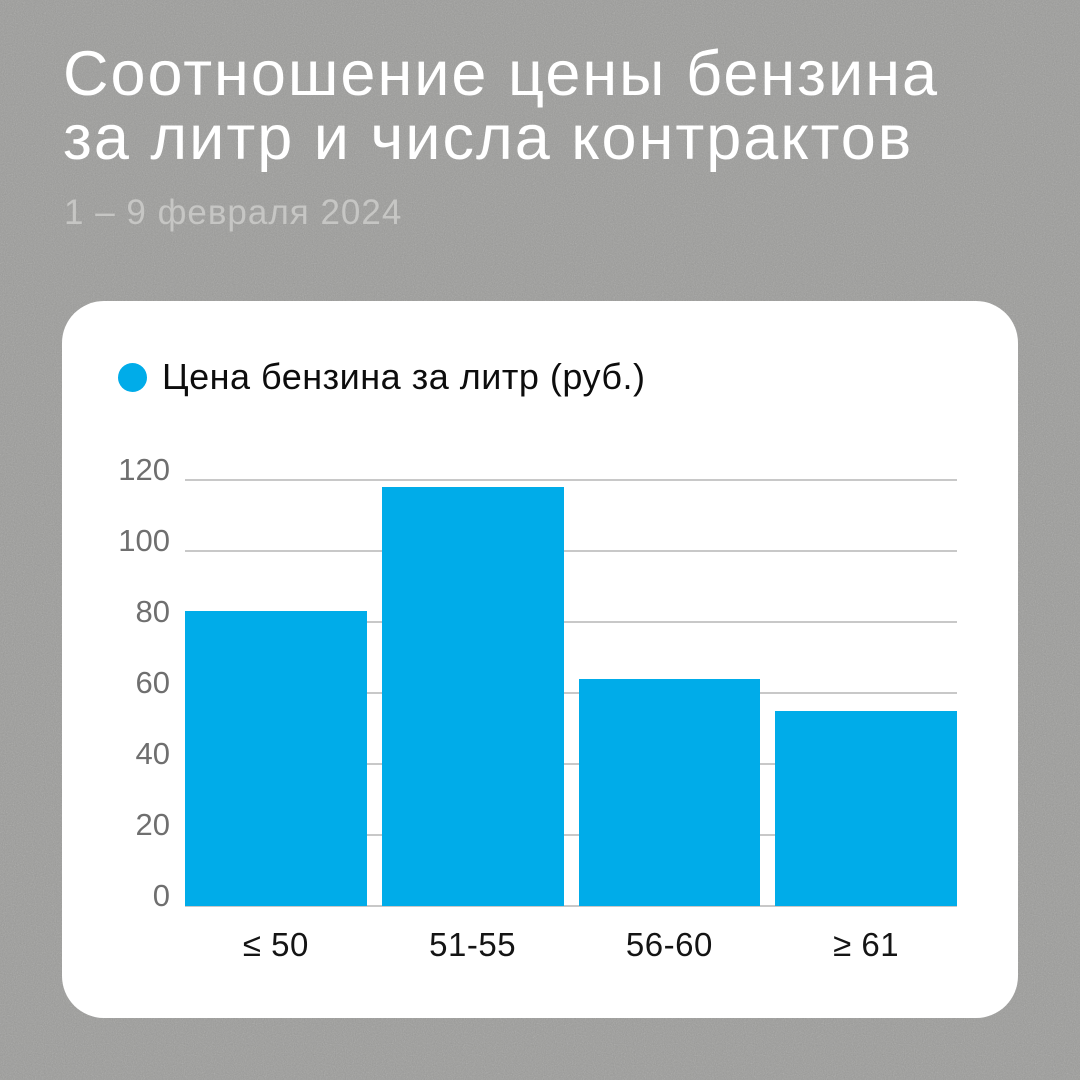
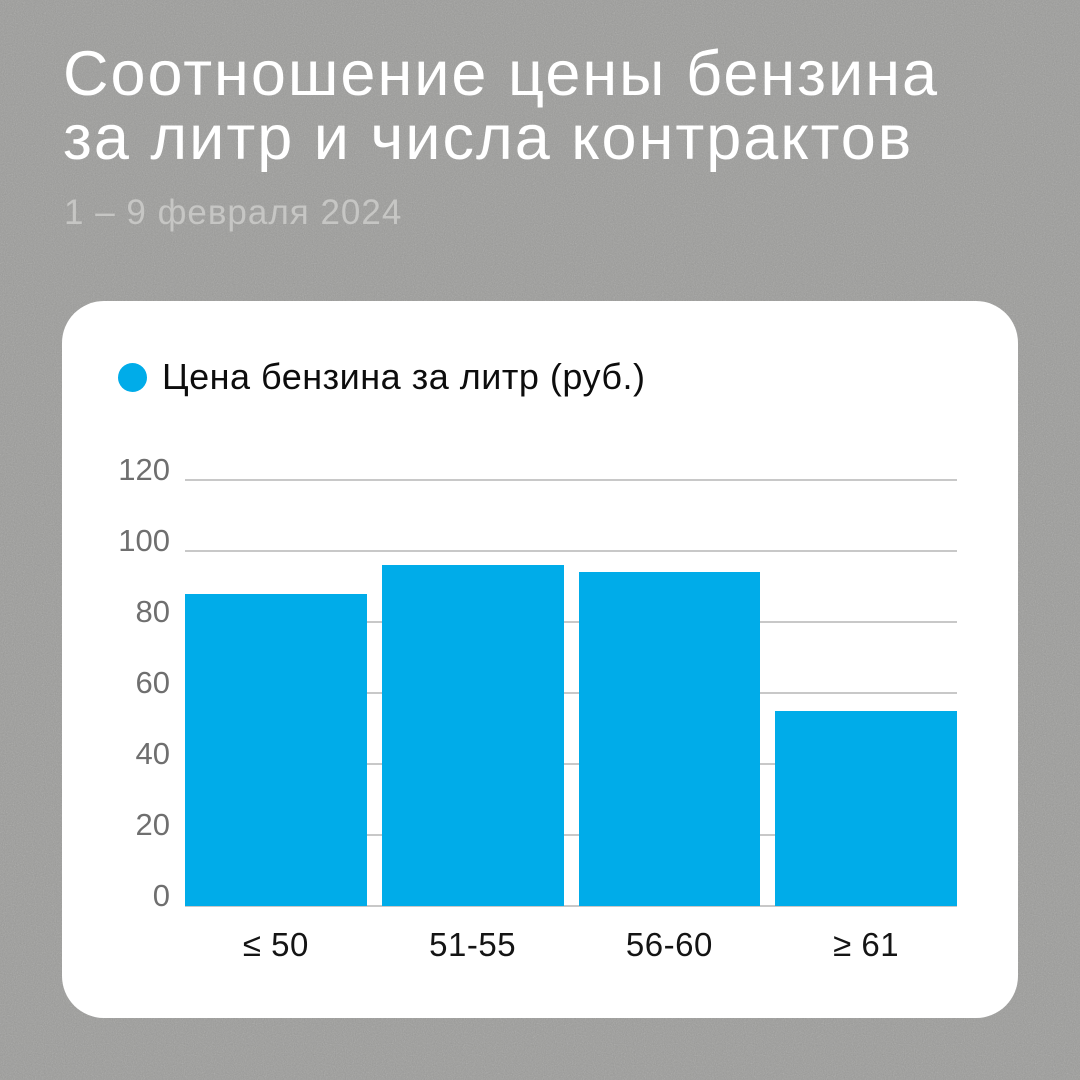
≤ 50: 83 -> 88
51-55: 118 -> 96
56-60: 64 -> 94
